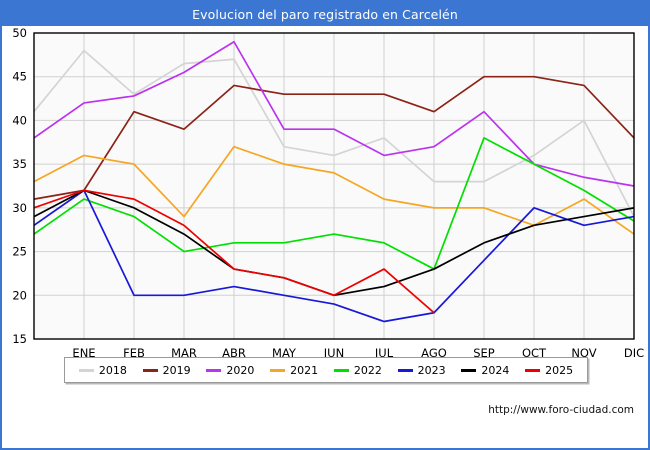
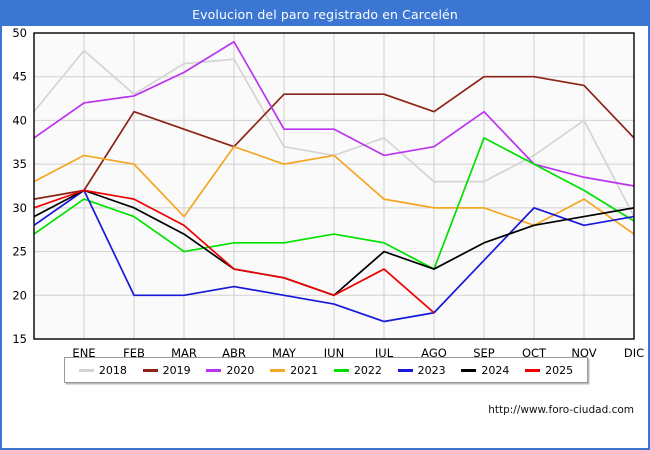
2019/ABR: 44 -> 37
2021/JUN: 34 -> 36
2024/JUL: 21 -> 25
